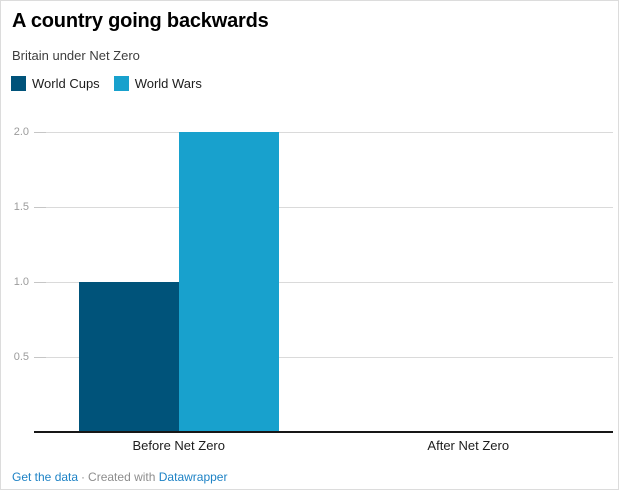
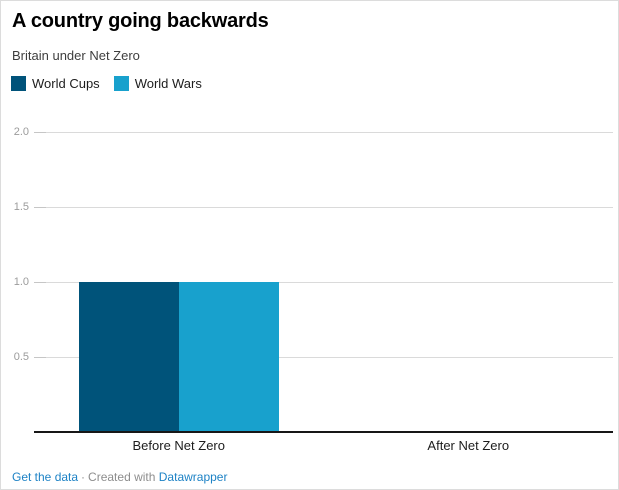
World Wars/Before Net Zero: 2 -> 1
